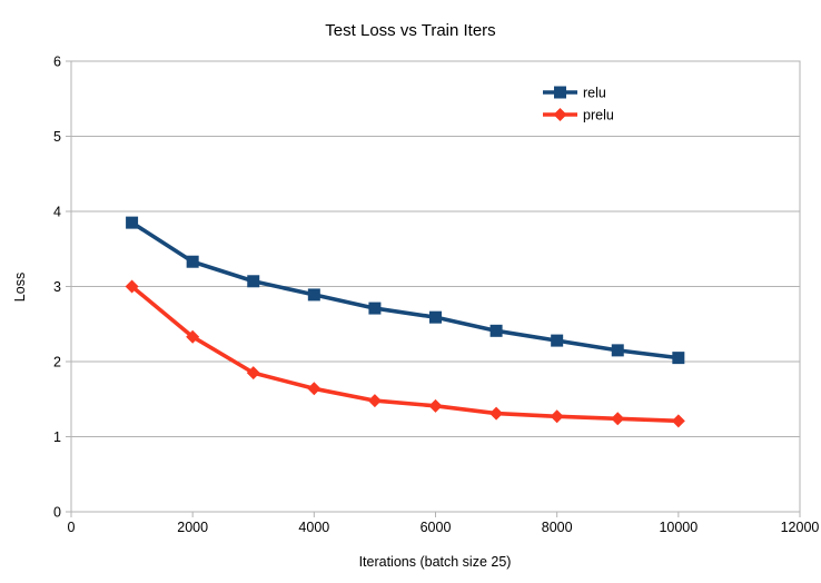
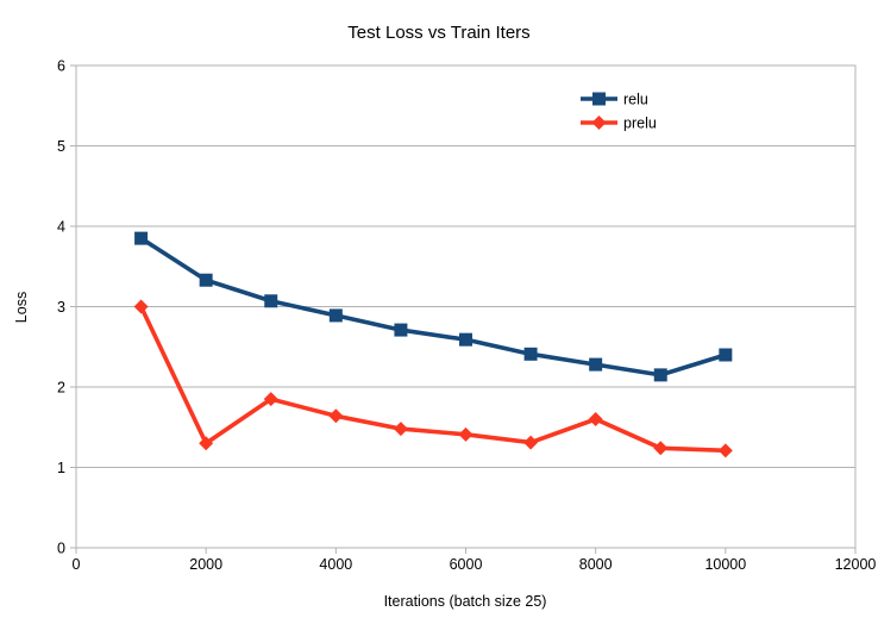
prelu/2000: 2.3 -> 1.3
prelu/8000: 1.3 -> 1.6
relu/10000: 2.0 -> 2.4
